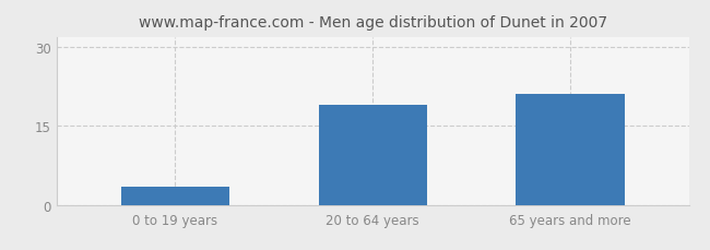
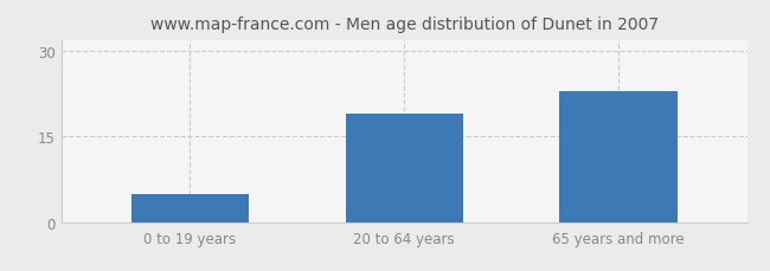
0 to 19 years: 3.5 -> 5.0
65 years and more: 21.0 -> 23.0
